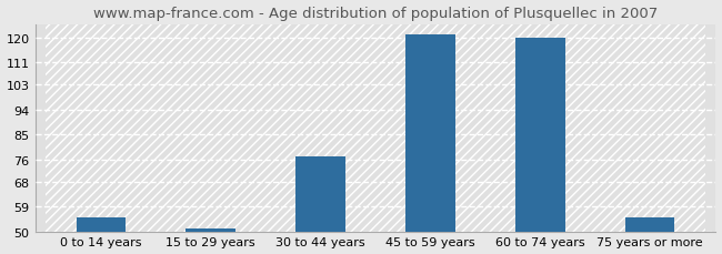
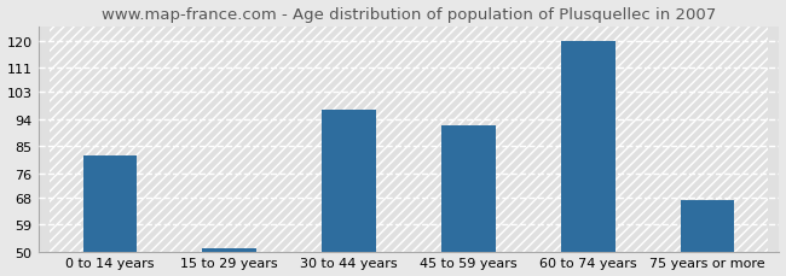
0 to 14 years: 55 -> 82
30 to 44 years: 77 -> 97
45 to 59 years: 121 -> 92
75 years or more: 55 -> 67
